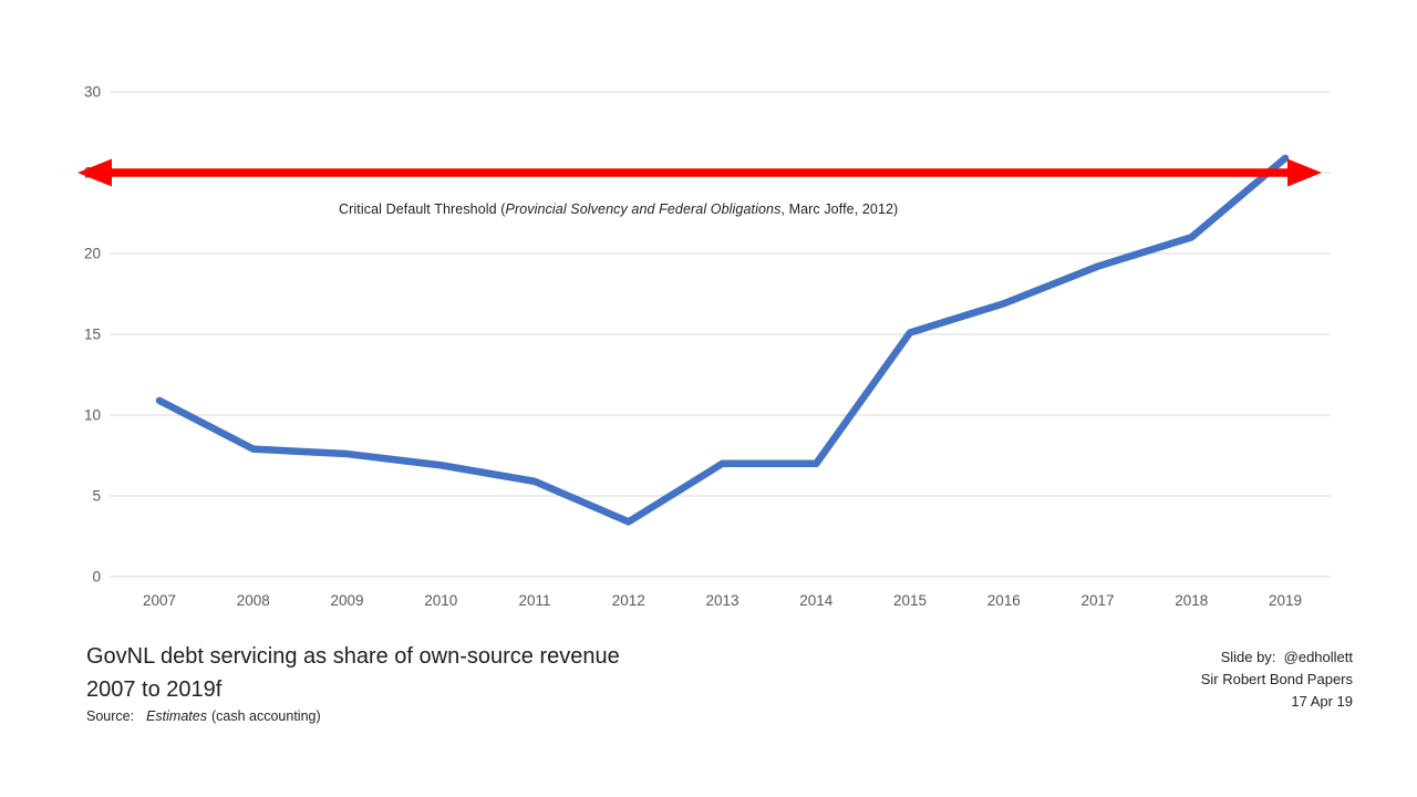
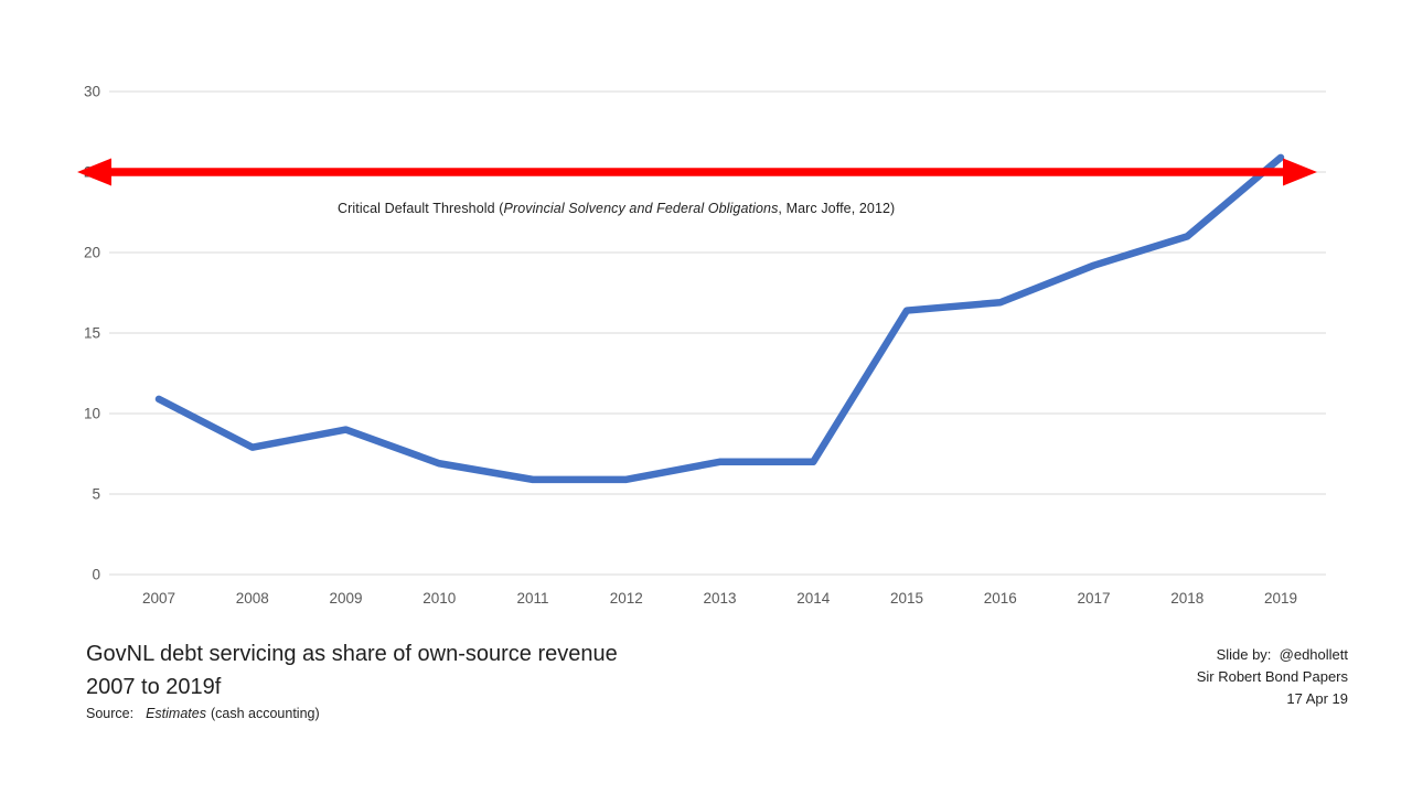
2009: 7.6 -> 9.0
2012: 3.4 -> 5.9
2015: 15.1 -> 16.4
